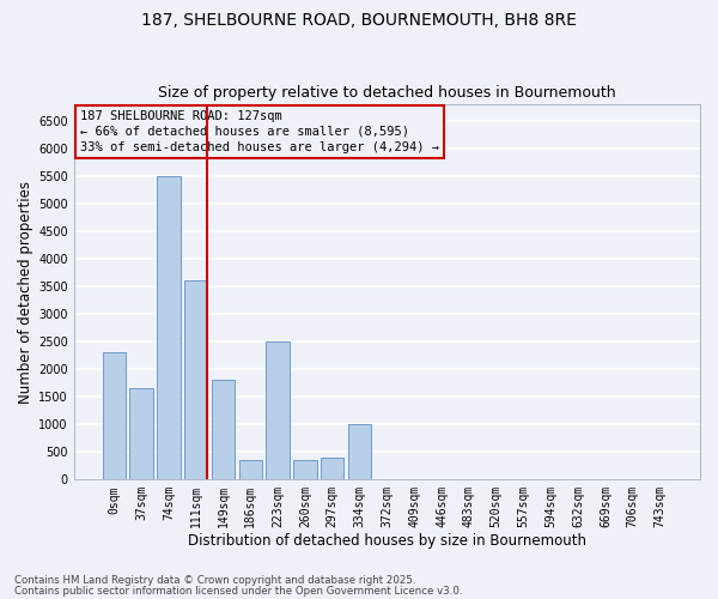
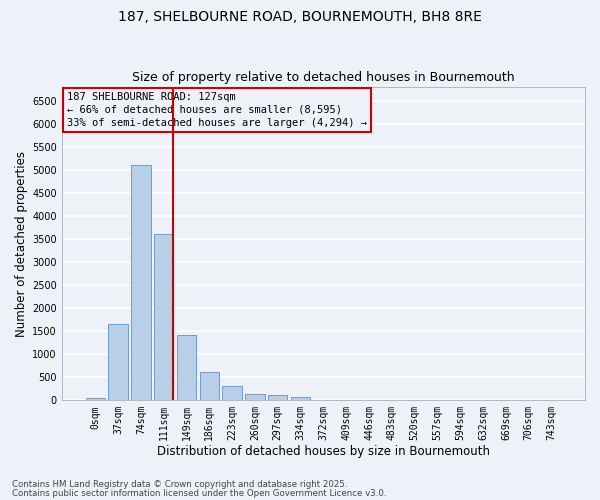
0sqm: 2300 -> 50
74sqm: 5500 -> 5100
149sqm: 1800 -> 1420
186sqm: 350 -> 620
223sqm: 2500 -> 310
260sqm: 350 -> 140
297sqm: 400 -> 110
334sqm: 1000 -> 60
